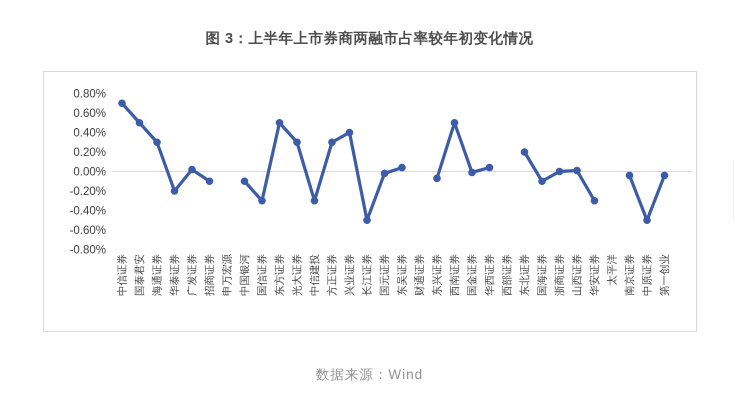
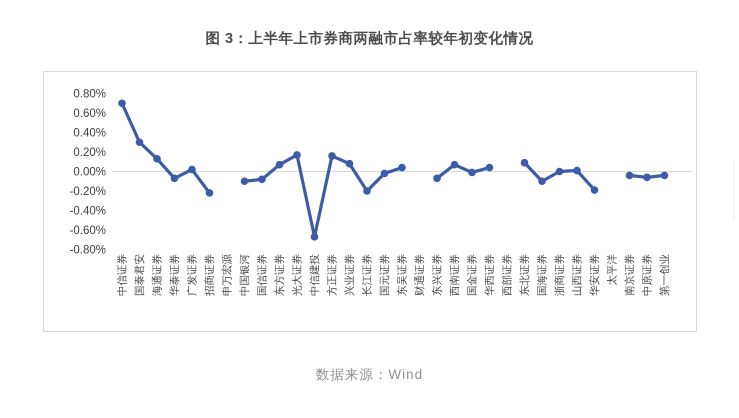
国泰君安: 0.5% -> 0.3%
海通证券: 0.3% -> 0.1%
华泰证券: -0.2% -> -0.1%
招商证券: -0.1% -> -0.2%
国信证券: -0.3% -> -0.1%
东方证券: 0.5% -> 0.1%
光大证券: 0.3% -> 0.2%
中信建投: -0.3% -> -0.7%
方正证券: 0.3% -> 0.2%
兴业证券: 0.4% -> 0.1%
长江证券: -0.5% -> -0.2%
西南证券: 0.5% -> 0.1%
东北证券: 0.2% -> 0.1%
华安证券: -0.3% -> -0.2%
中原证券: -0.5% -> -0.1%
